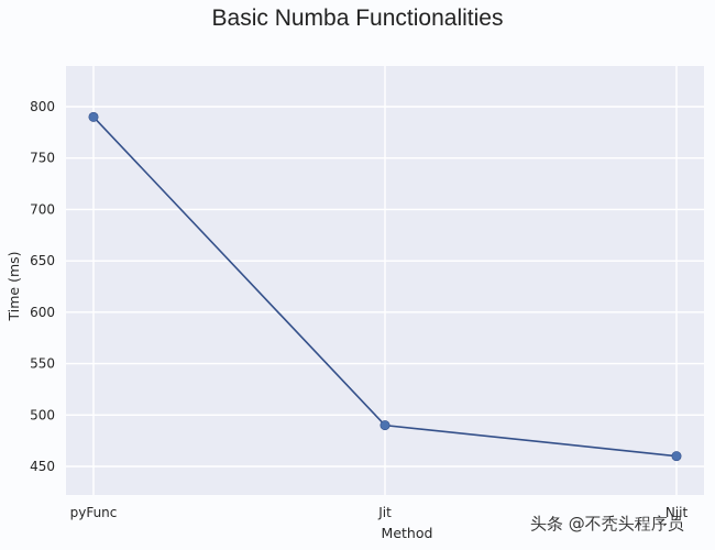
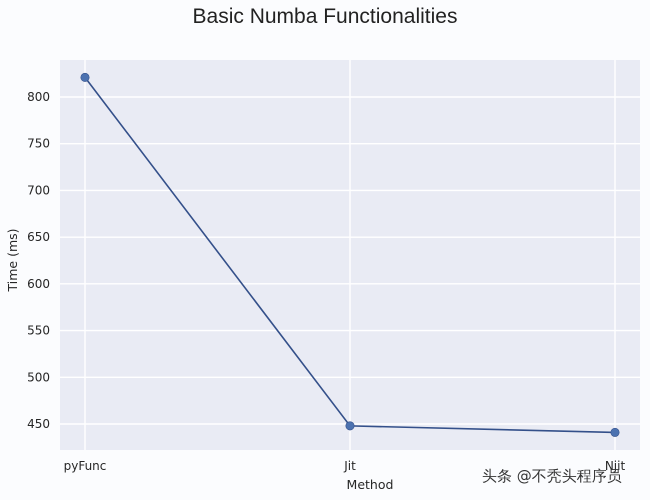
pyFunc: 790 -> 820
Jit: 490 -> 450
Njit: 460 -> 440
